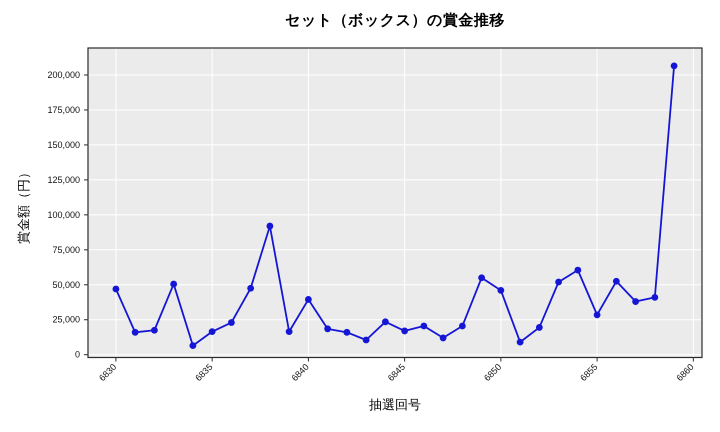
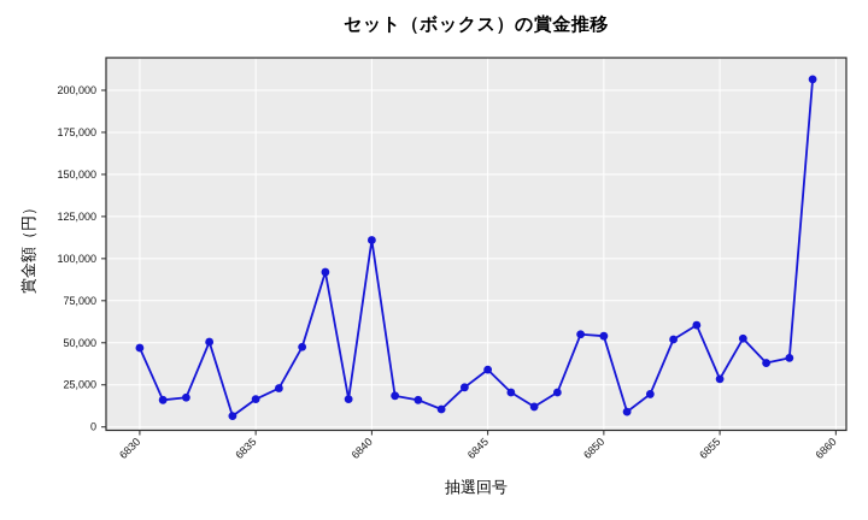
6840: 40000 -> 111000
6845: 17000 -> 34000
6850: 46000 -> 54000
